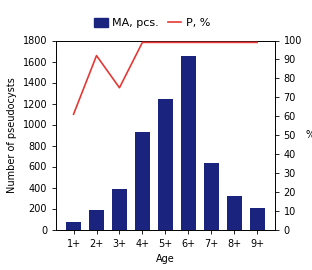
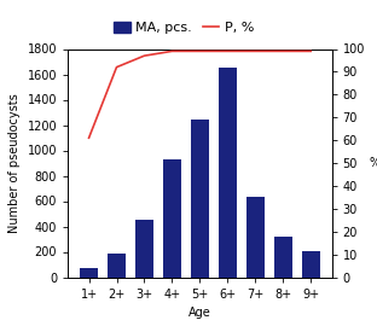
MA, pcs./3+: 390 -> 450
P, %/3+: 75 -> 97
